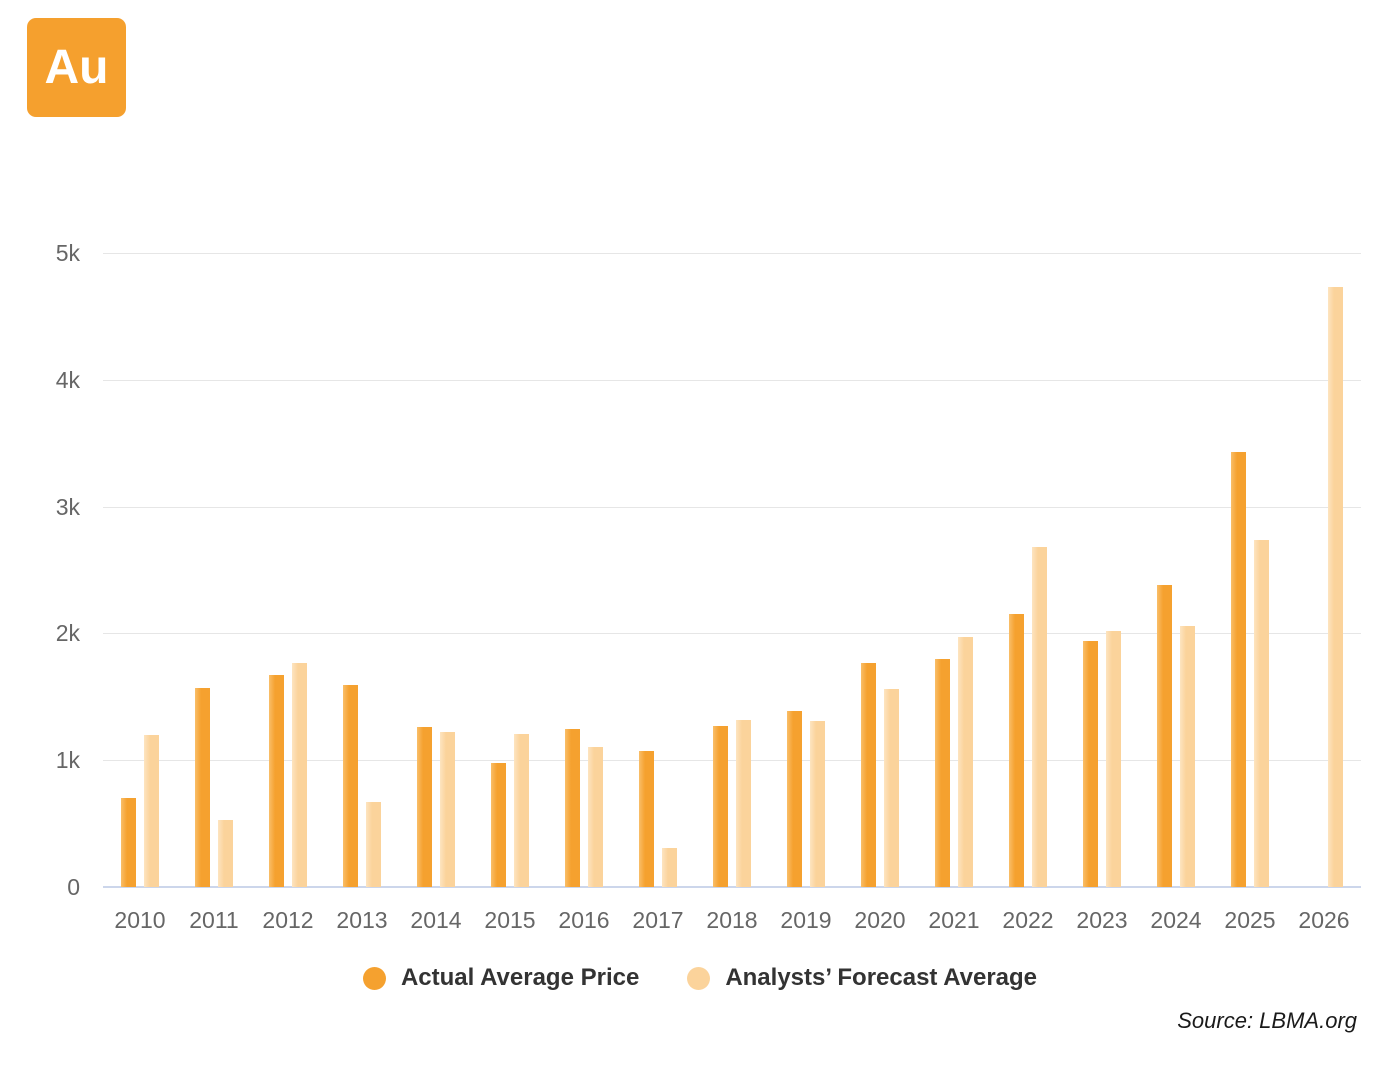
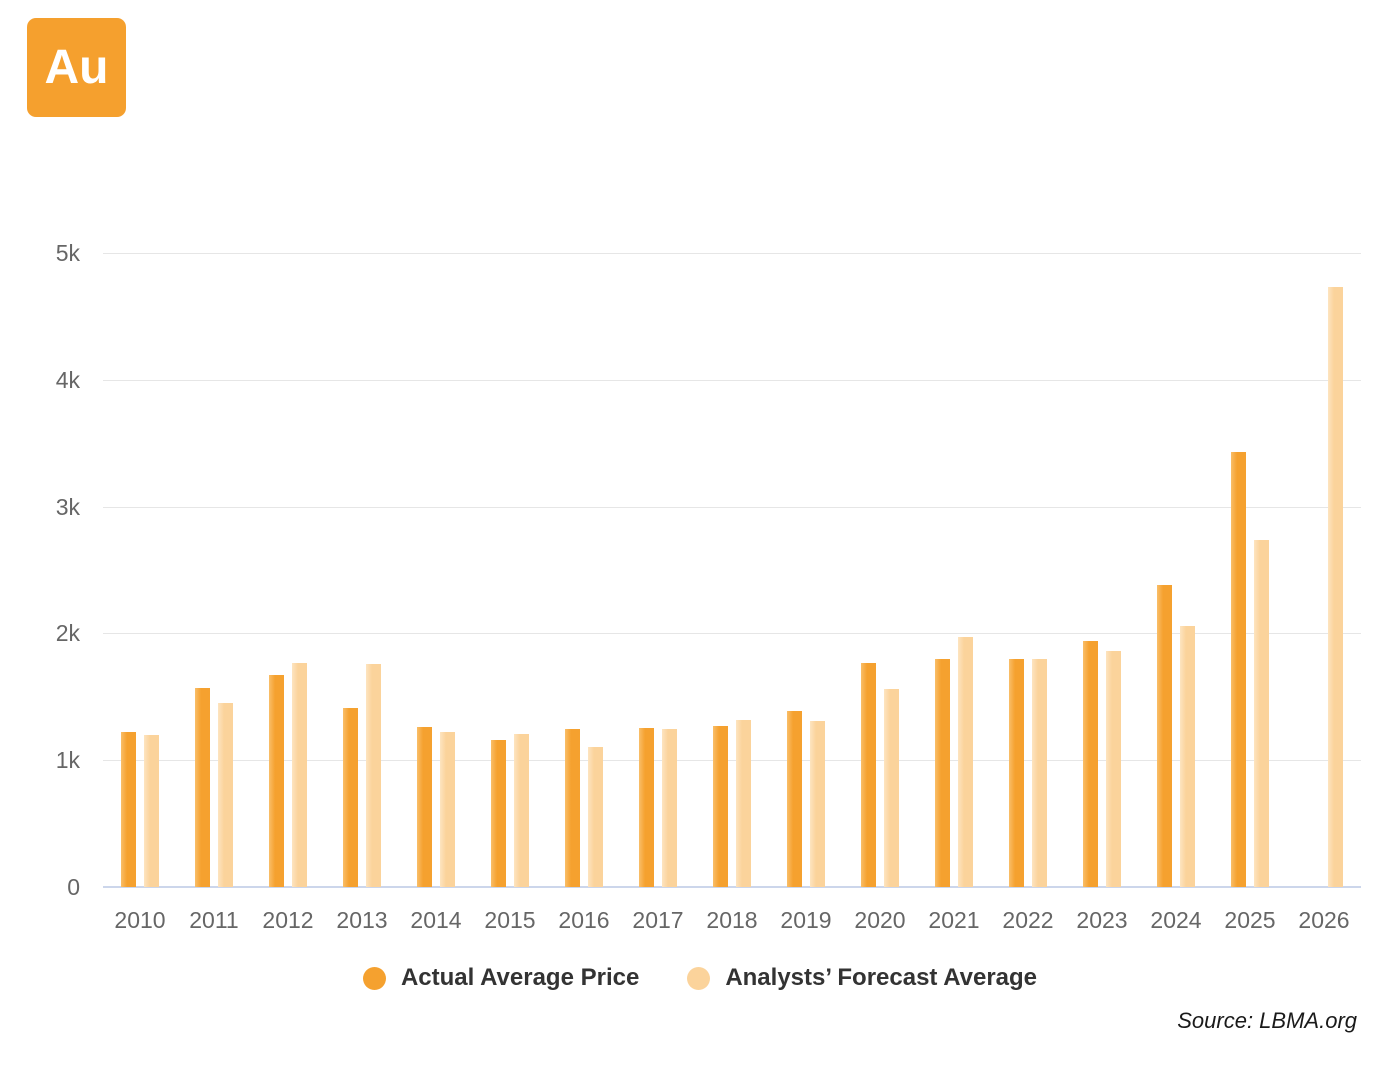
Actual Average Price/2010: 0.70k -> 1.22k
Analysts’ Forecast Average/2011: 0.53k -> 1.46k
Actual Average Price/2013: 1.59k -> 1.41k
Analysts’ Forecast Average/2013: 0.67k -> 1.76k
Actual Average Price/2015: 0.98k -> 1.16k
Actual Average Price/2017: 1.07k -> 1.26k
Analysts’ Forecast Average/2017: 0.31k -> 1.24k
Actual Average Price/2022: 2.15k -> 1.80k
Analysts’ Forecast Average/2022: 2.68k -> 1.80k
Analysts’ Forecast Average/2023: 2.02k -> 1.86k
